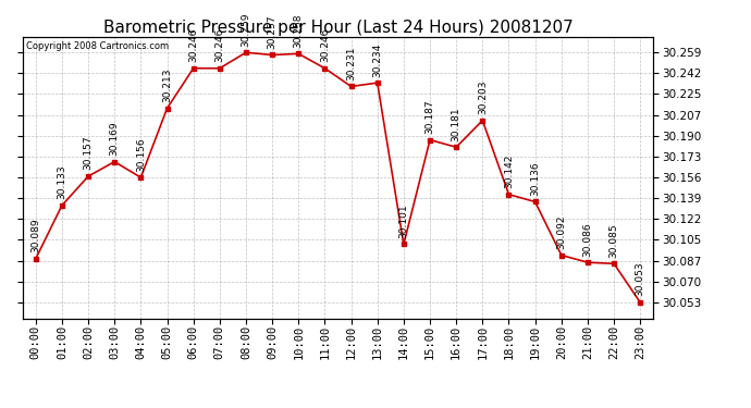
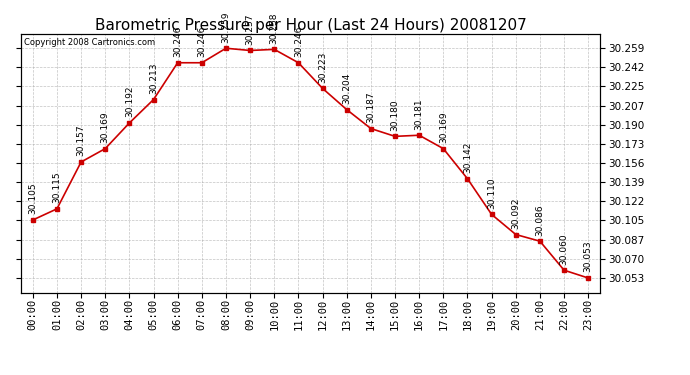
00:00: 30.089 -> 30.105
01:00: 30.133 -> 30.115
04:00: 30.156 -> 30.192
12:00: 30.231 -> 30.223
13:00: 30.234 -> 30.204
14:00: 30.101 -> 30.187
15:00: 30.187 -> 30.180
17:00: 30.203 -> 30.169
19:00: 30.136 -> 30.110
22:00: 30.085 -> 30.060
